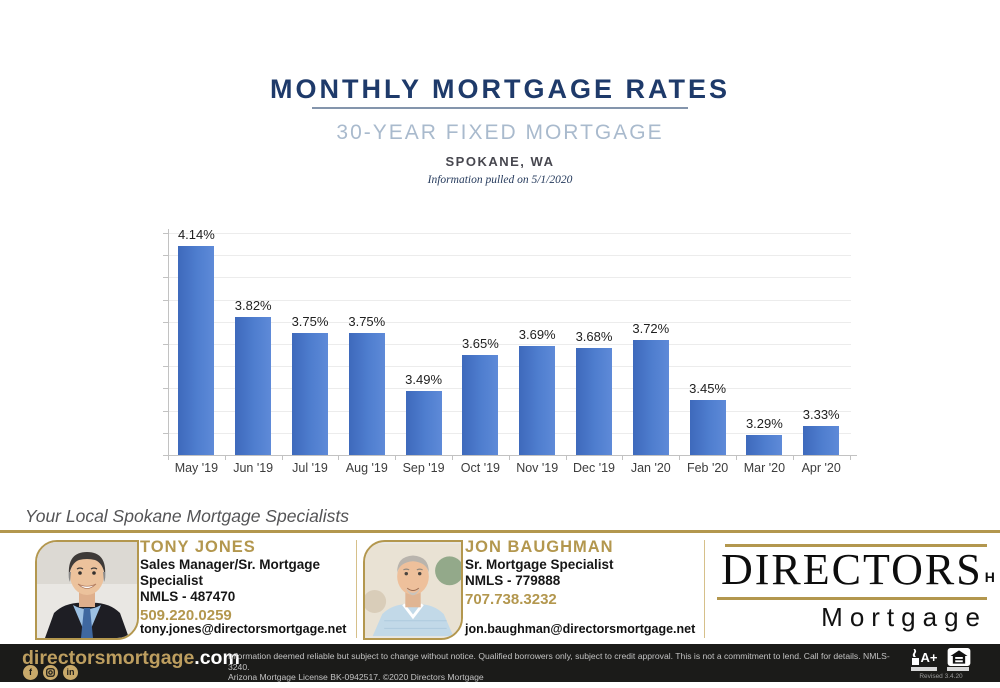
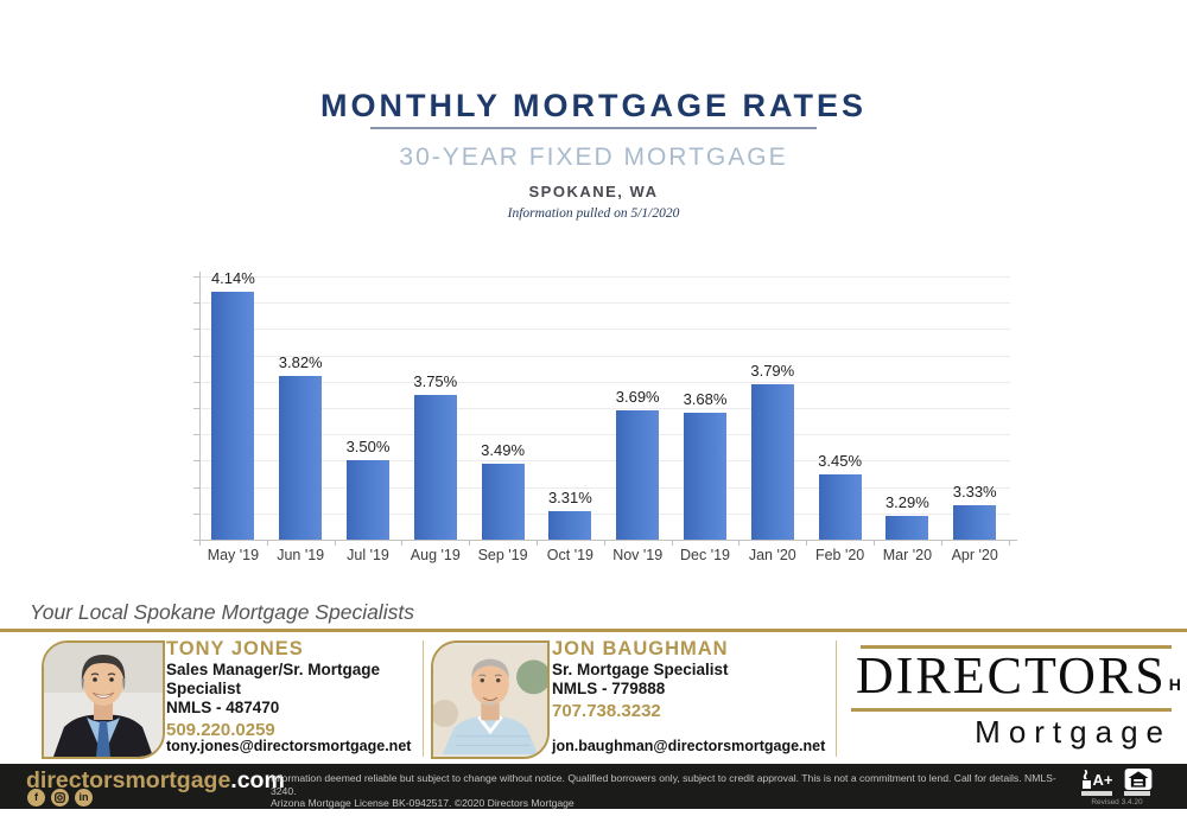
Jul '19: 3.75% -> 3.50%
Oct '19: 3.65% -> 3.31%
Jan '20: 3.72% -> 3.79%
